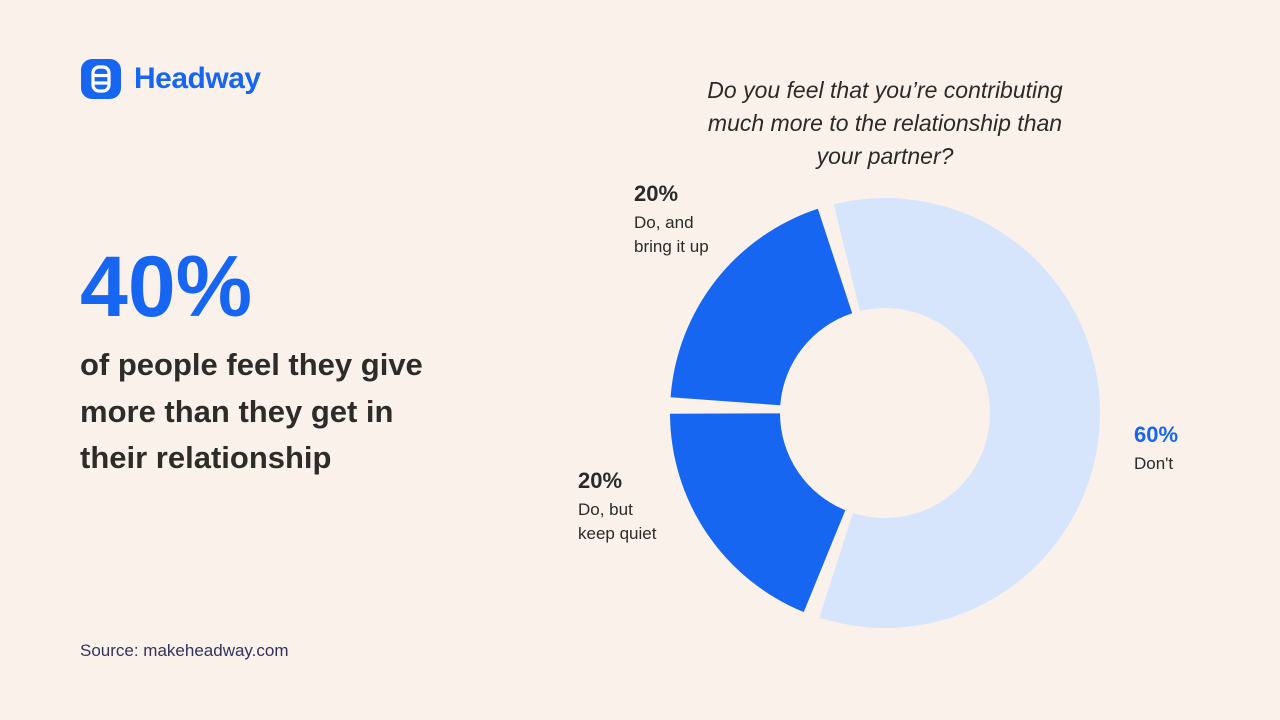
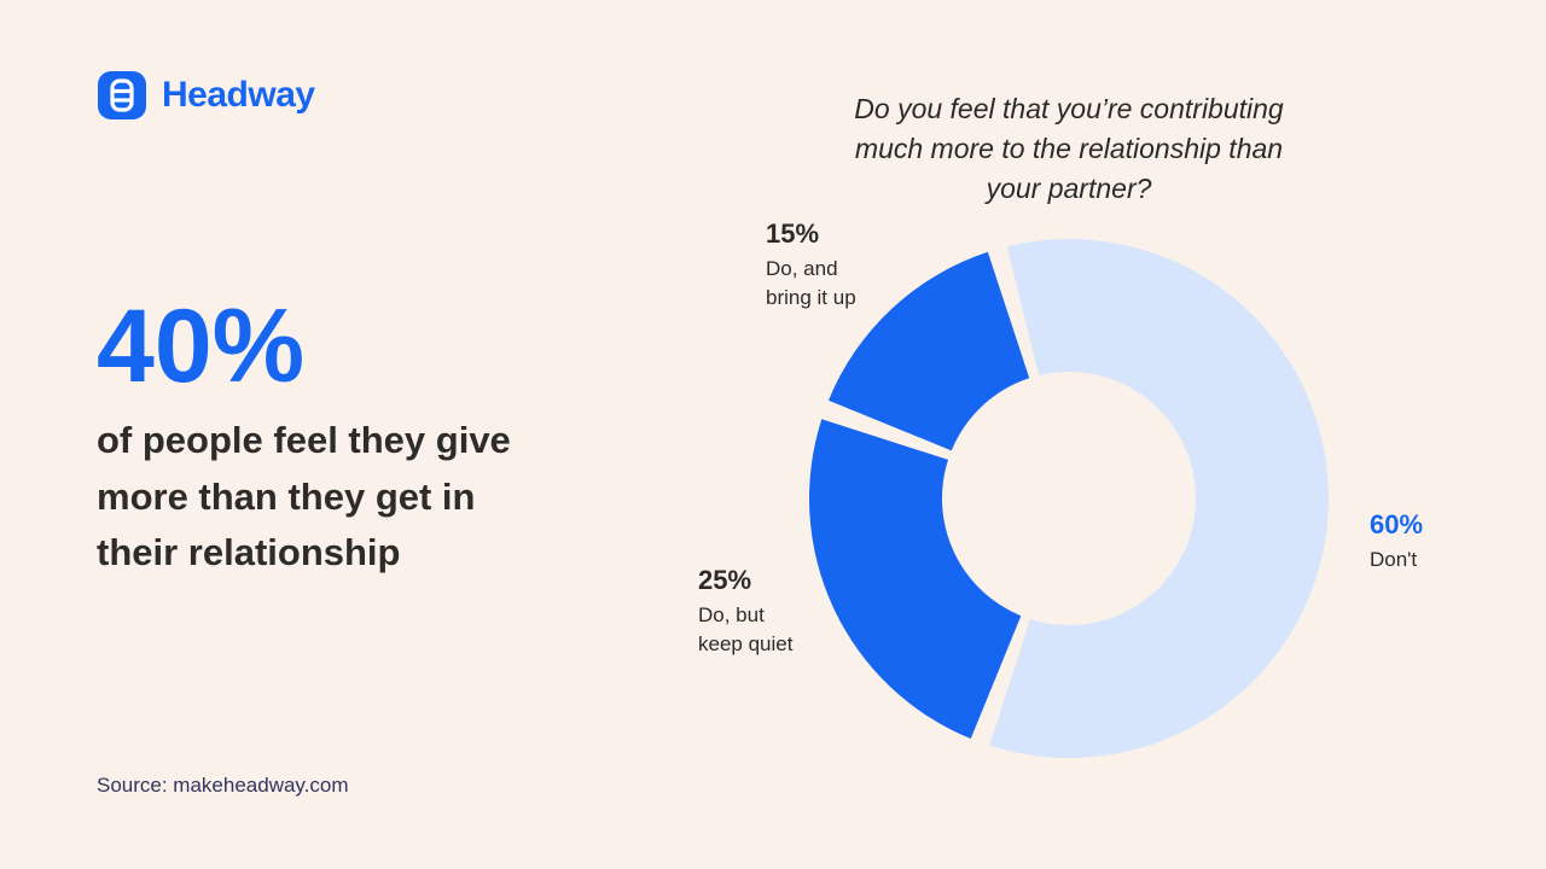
Do, but keep quiet: 20% -> 25%
Do, and bring it up: 20% -> 15%
